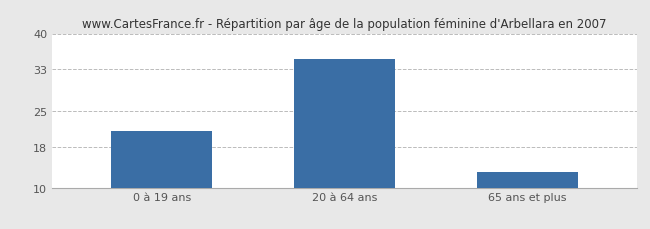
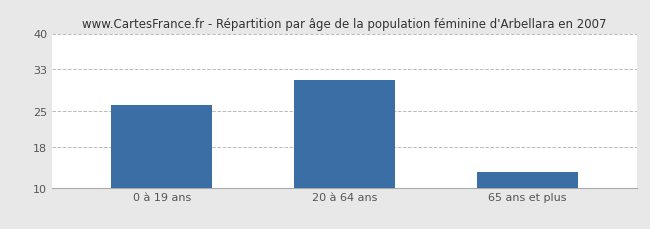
0 à 19 ans: 21 -> 26
20 à 64 ans: 35 -> 31
